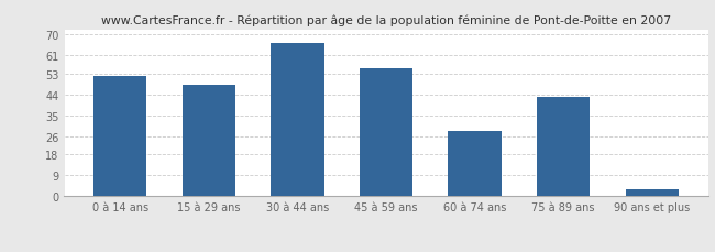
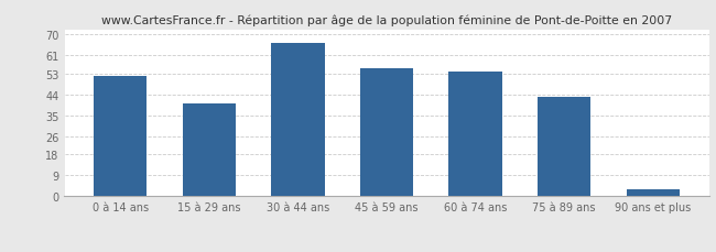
15 à 29 ans: 48 -> 40
60 à 74 ans: 28 -> 54
